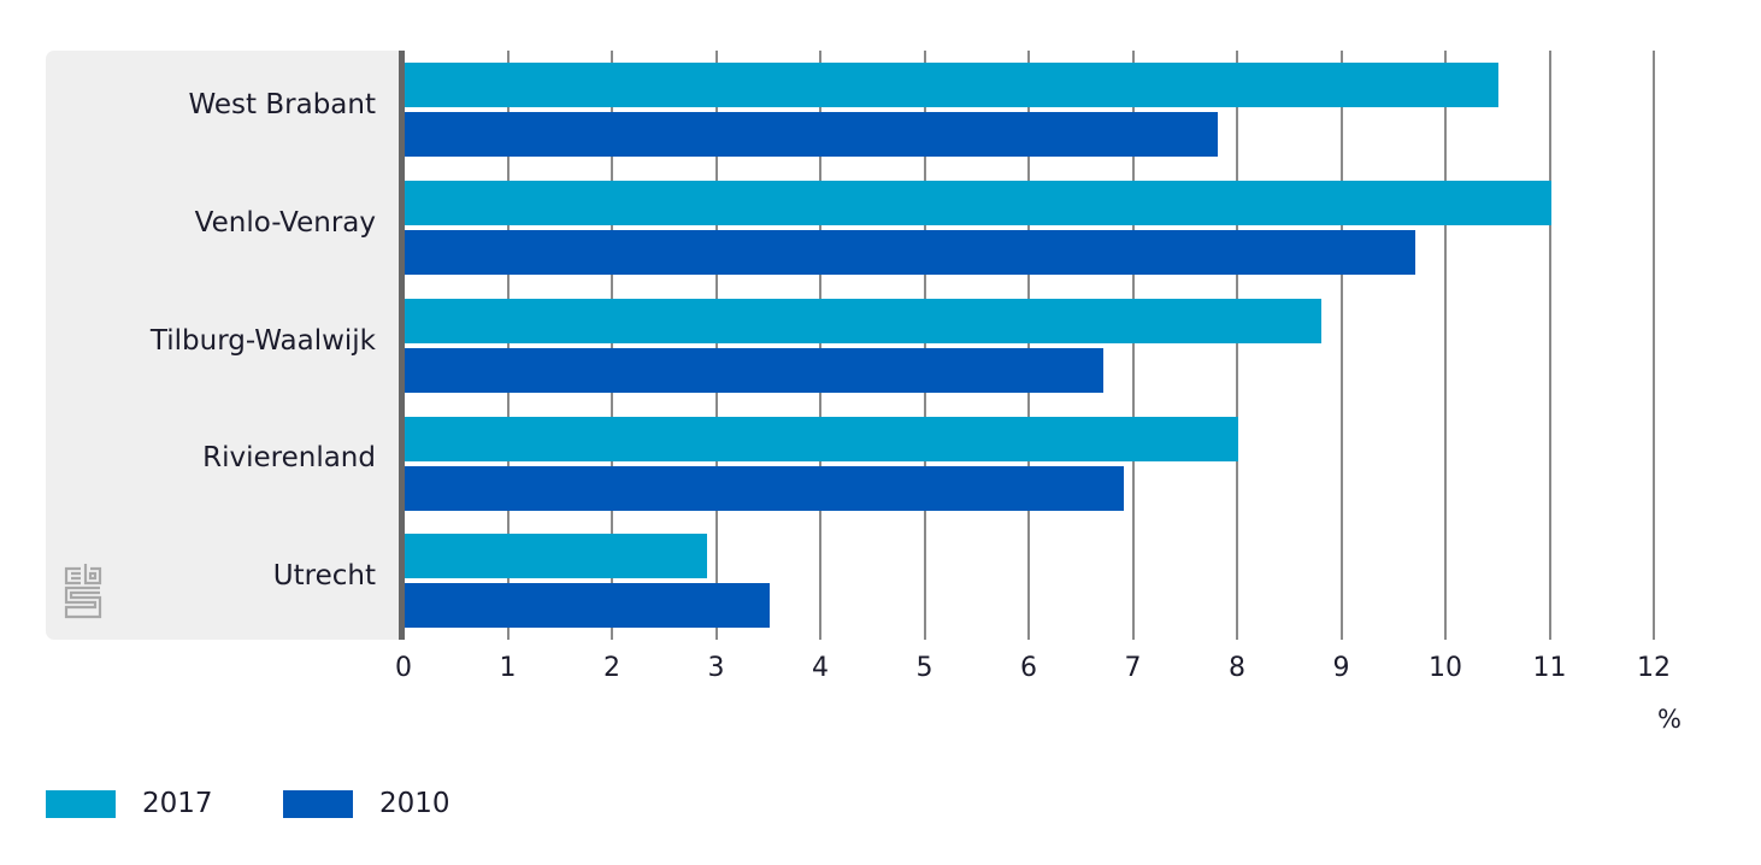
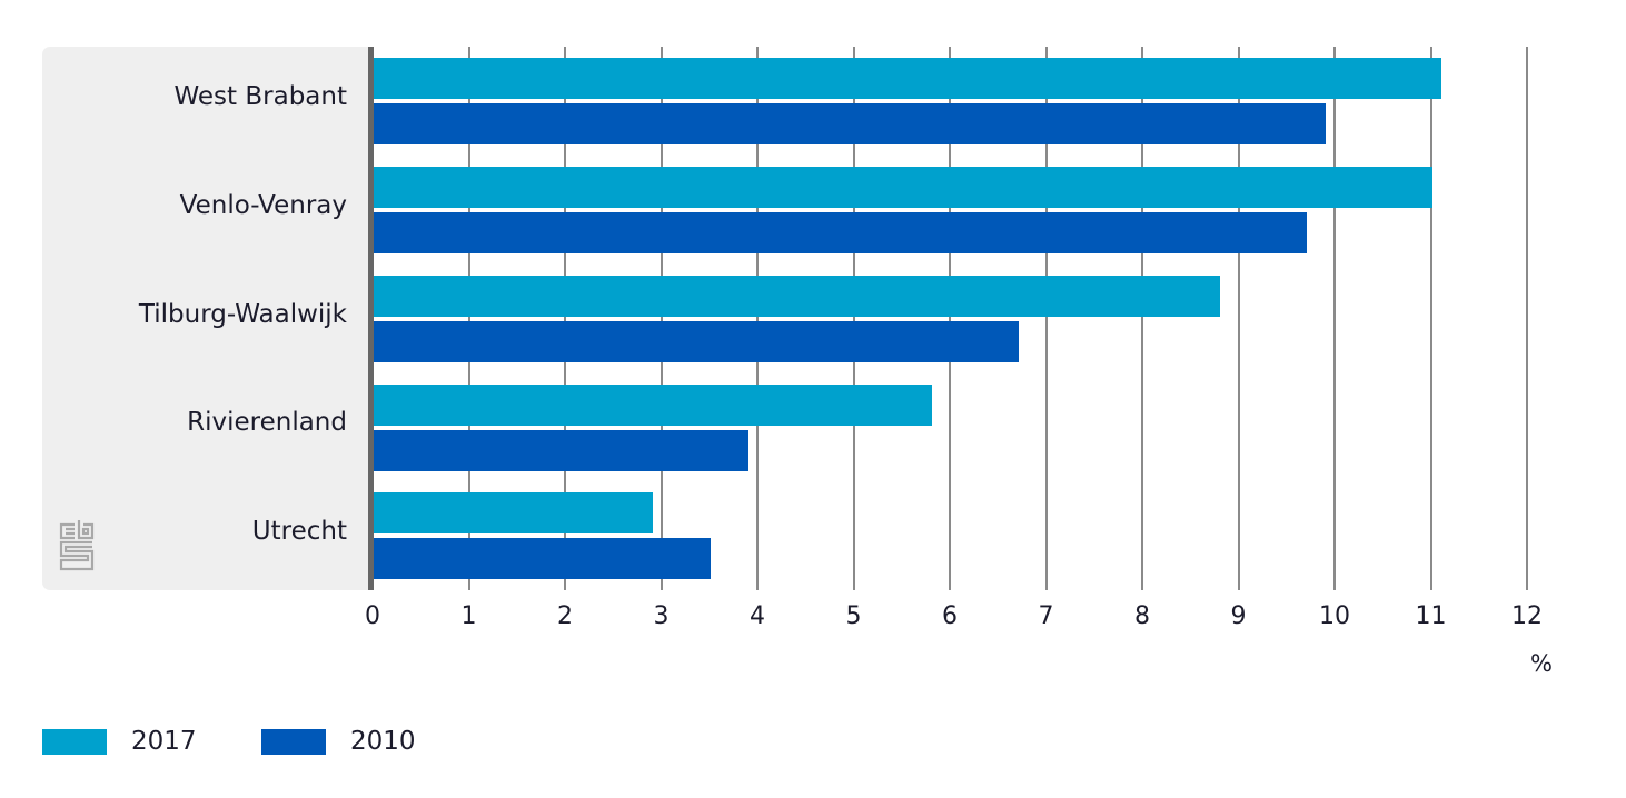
2017/West Brabant: 10.5 -> 11.1
2010/West Brabant: 7.8 -> 9.9
2017/Rivierenland: 8.0 -> 5.8
2010/Rivierenland: 6.9 -> 3.9
